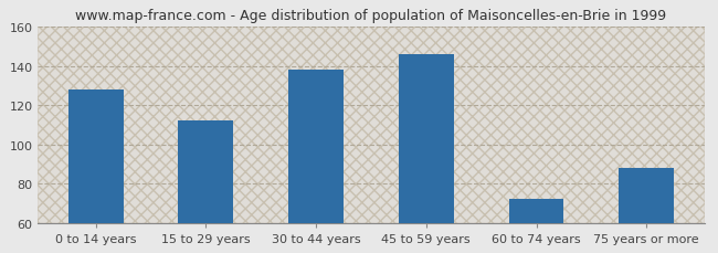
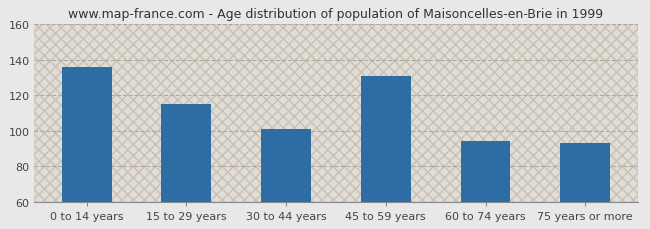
0 to 14 years: 128 -> 136
15 to 29 years: 112 -> 115
30 to 44 years: 138 -> 101
45 to 59 years: 146 -> 131
60 to 74 years: 72 -> 94
75 years or more: 88 -> 93
